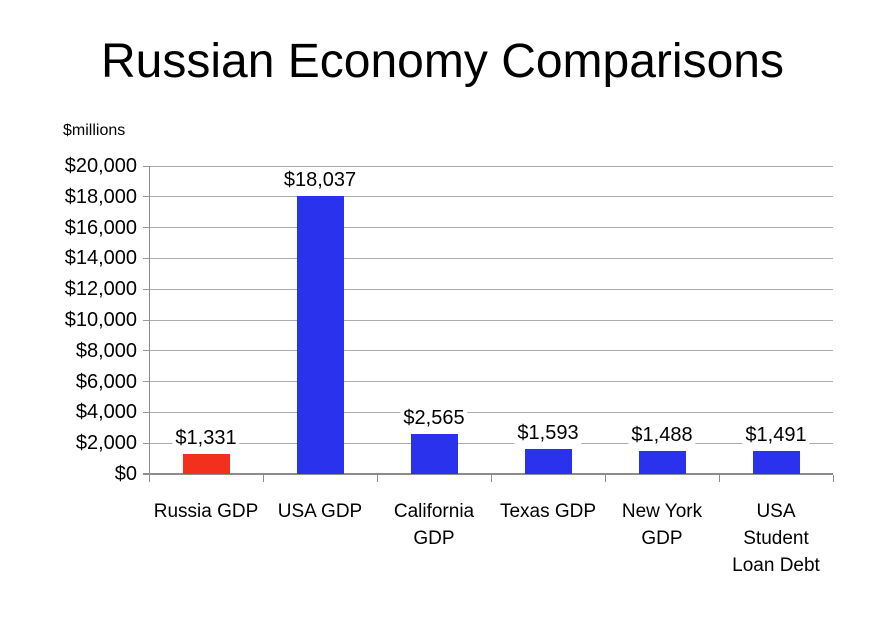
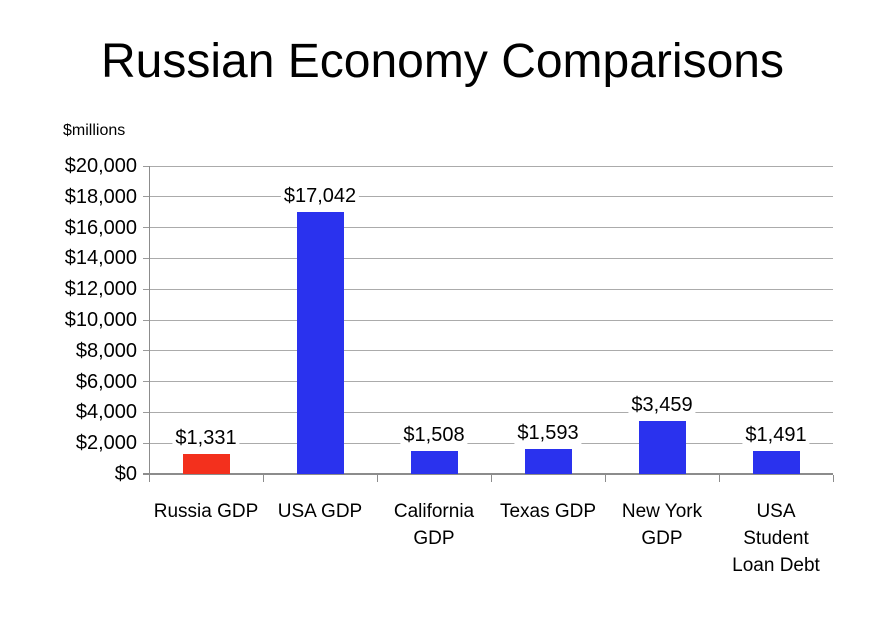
USA GDP: $18,037 -> $17,042
California GDP: $2,565 -> $1,508
New York GDP: $1,488 -> $3,459
